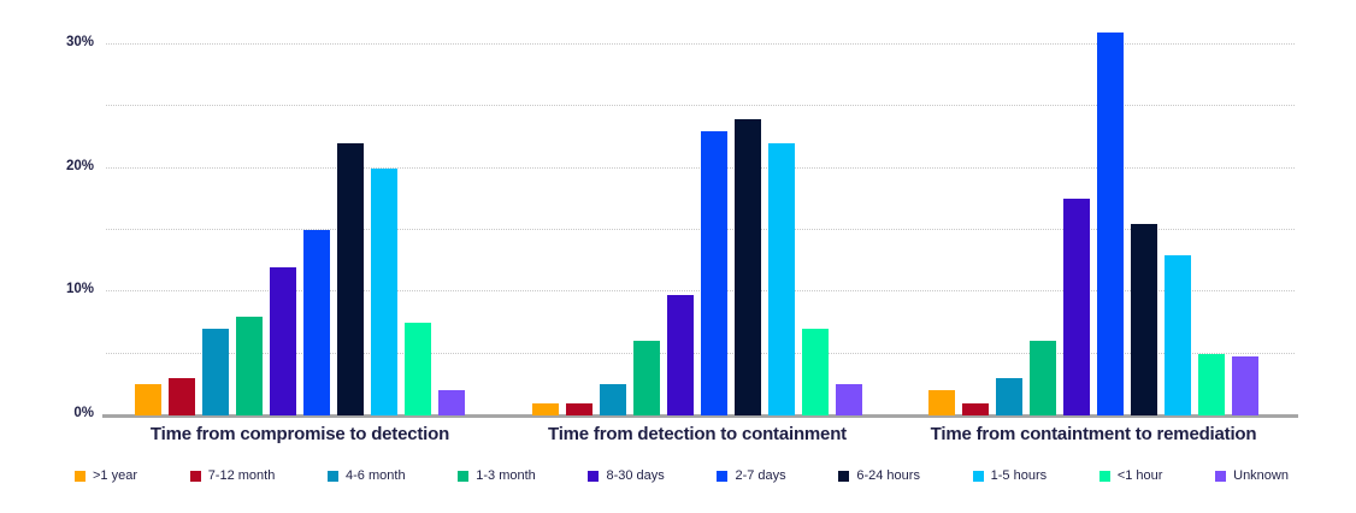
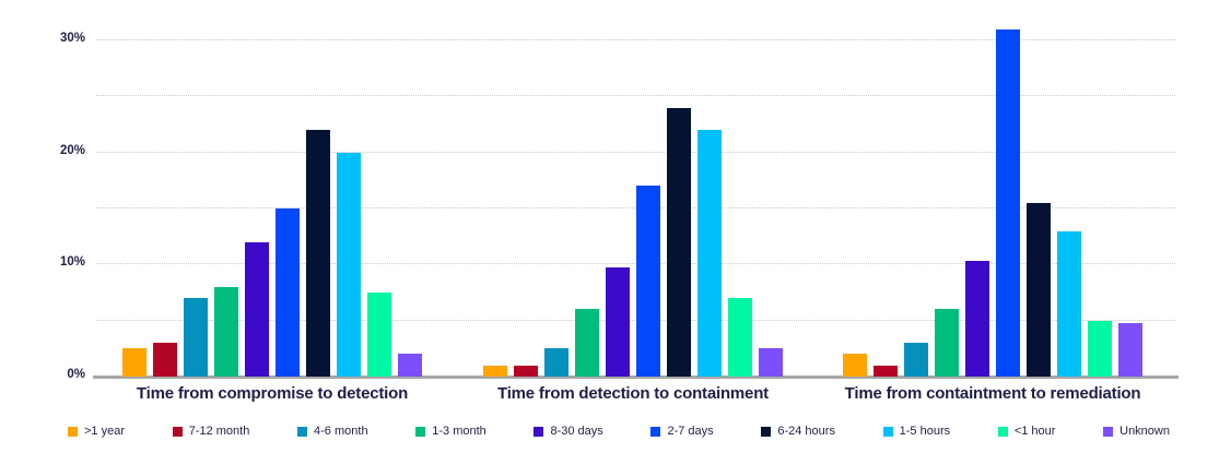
2-7 days/Time from detection to containment: 23% -> 17%
8-30 days/Time from containtment to remediation: 17.5% -> 10.3%
